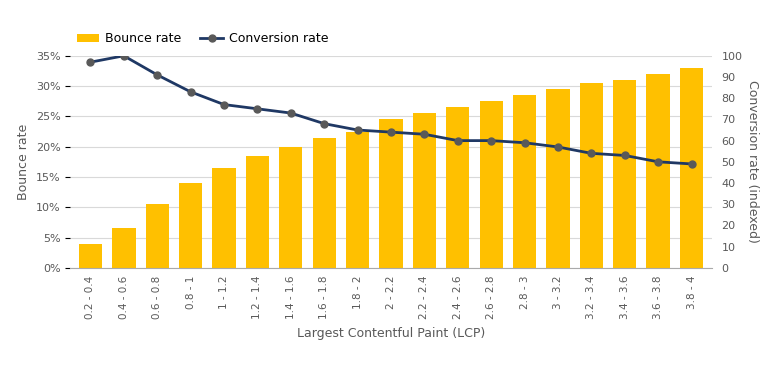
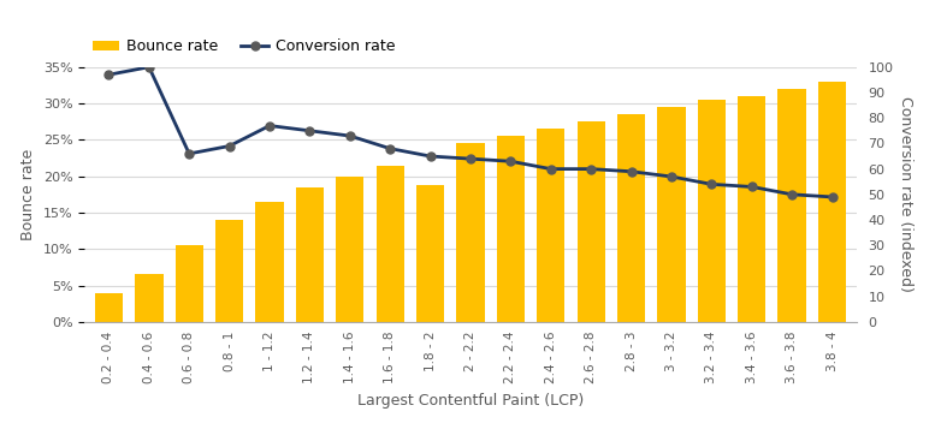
Conversion rate/0.6 - 0.8: 91 -> 66
Conversion rate/0.8 - 1: 83 -> 69
Bounce rate/1.8 - 2: 22.5% -> 18.8%
